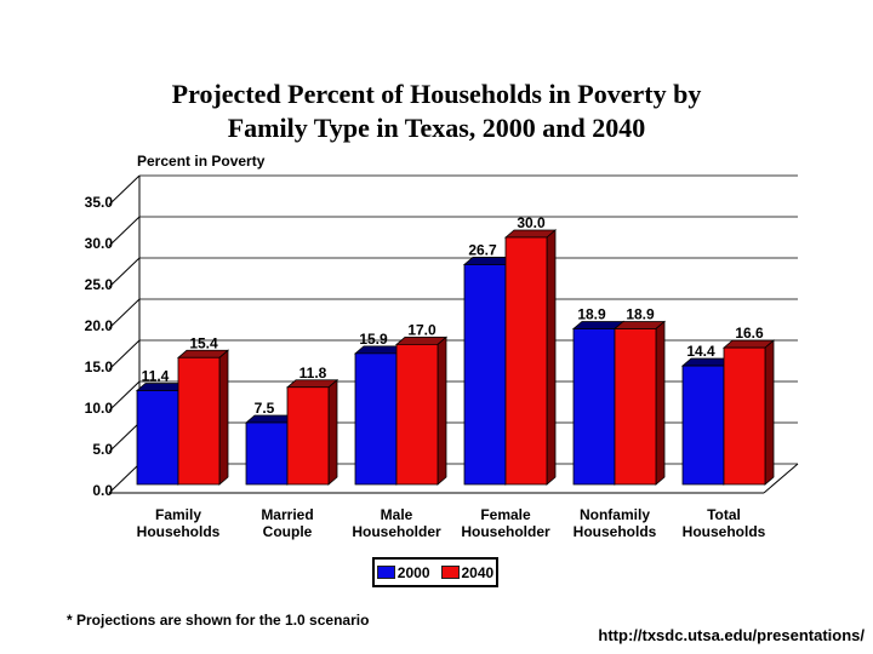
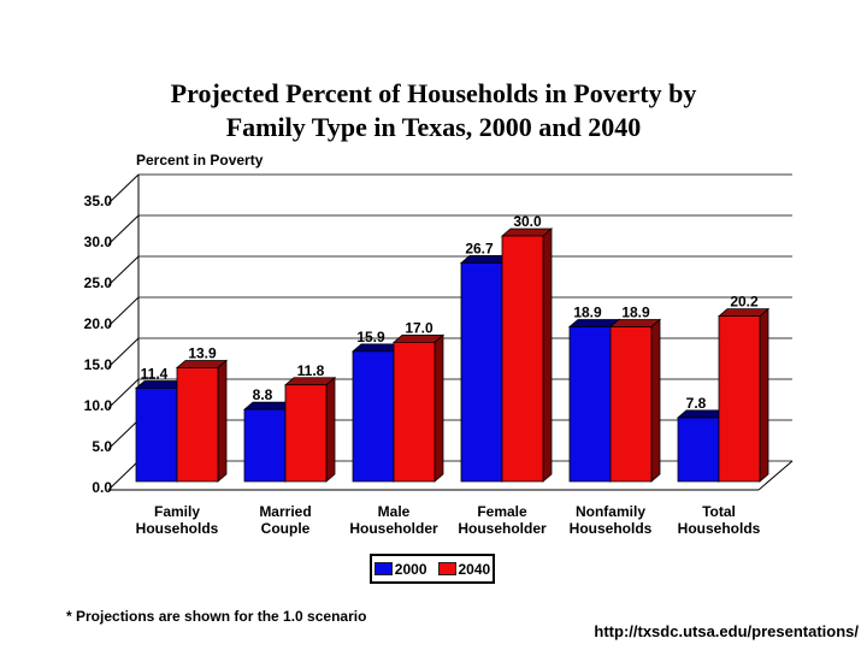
2040/Family Households: 15.4 -> 13.9
2000/Married Couple: 7.5 -> 8.8
2000/Total Households: 14.4 -> 7.8
2040/Total Households: 16.6 -> 20.2
